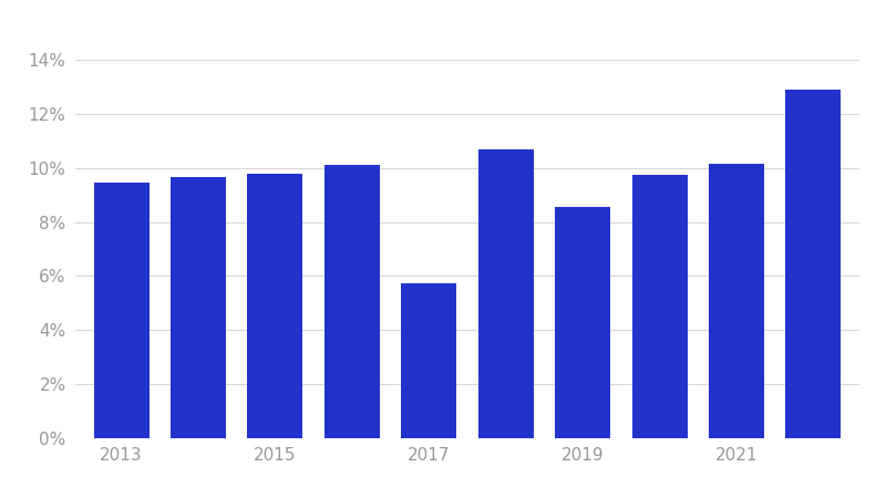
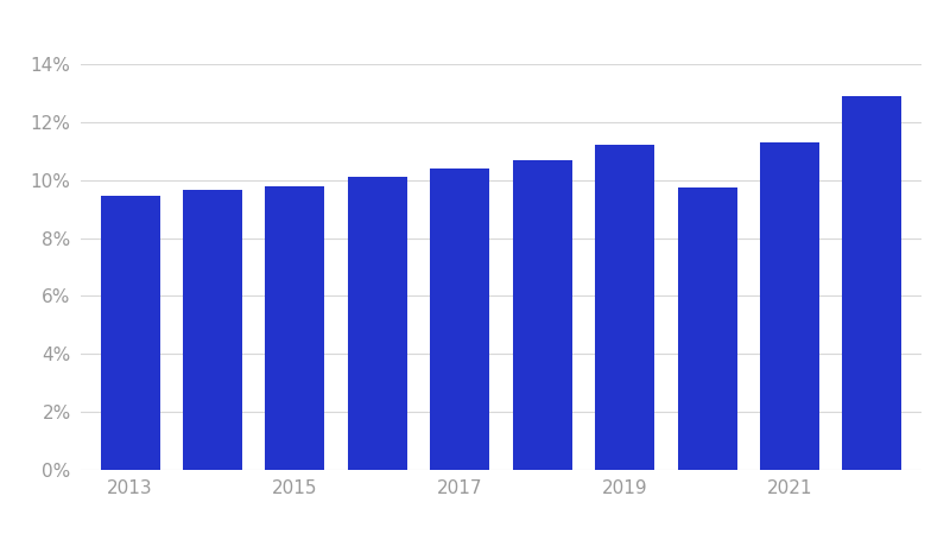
2017: 5.75% -> 10.40%
2019: 8.55% -> 11.20%
2021: 10.15% -> 11.30%
